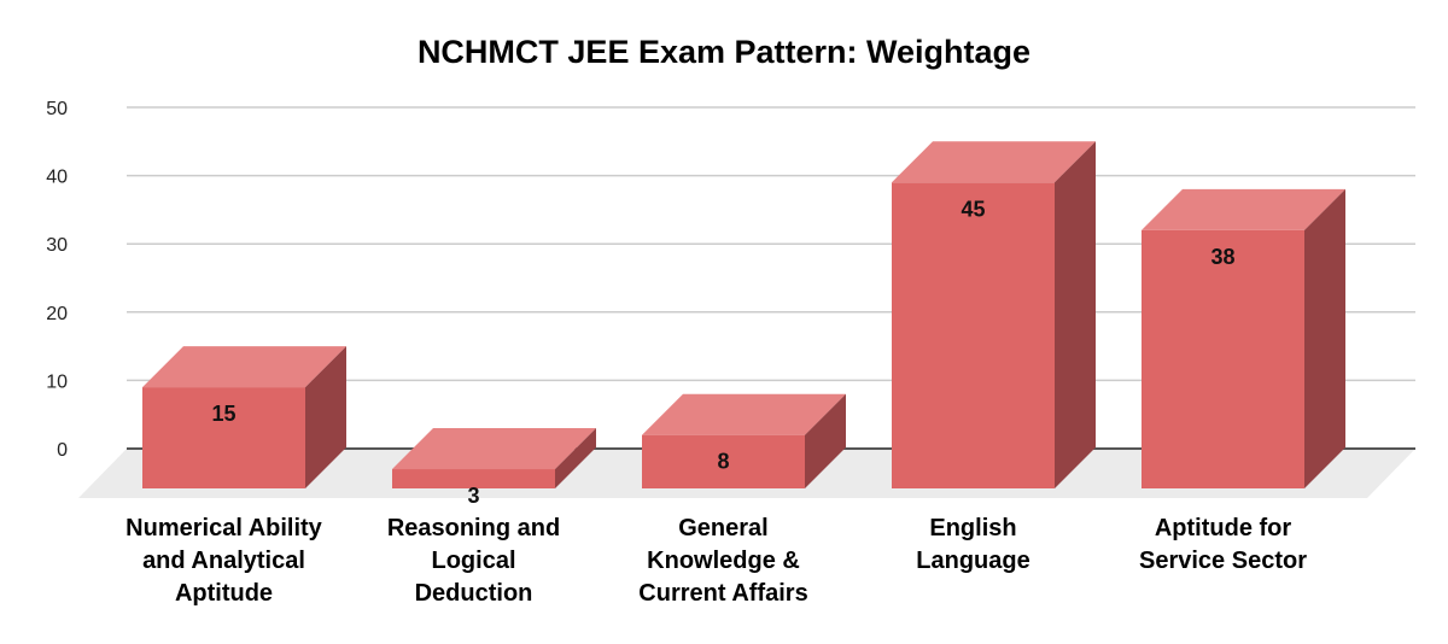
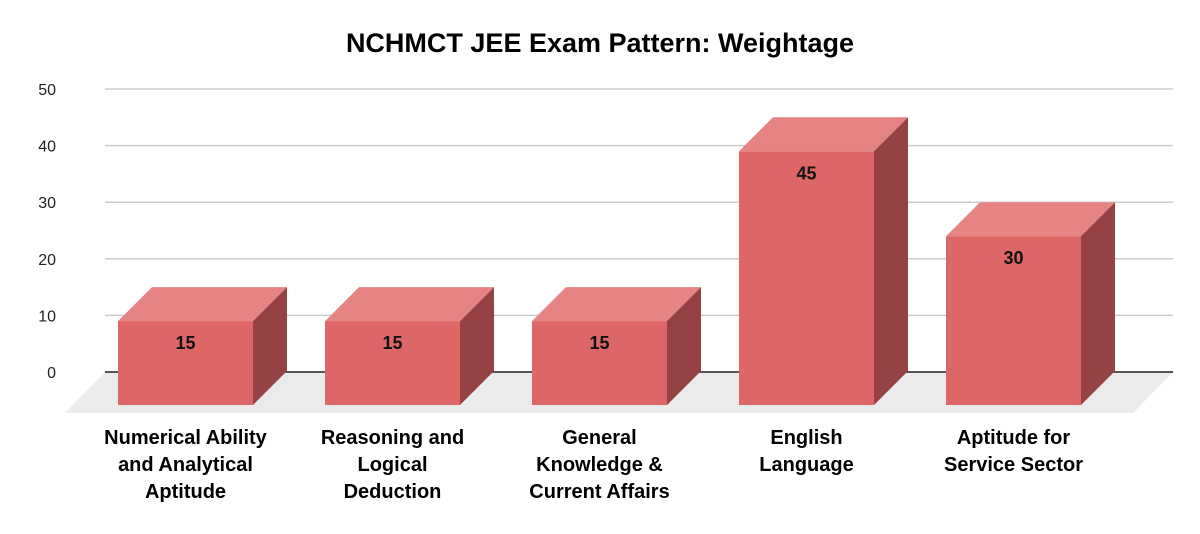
Reasoning and Logical Deduction: 3 -> 15
General Knowledge & Current Affairs: 8 -> 15
Aptitude for Service Sector: 38 -> 30
